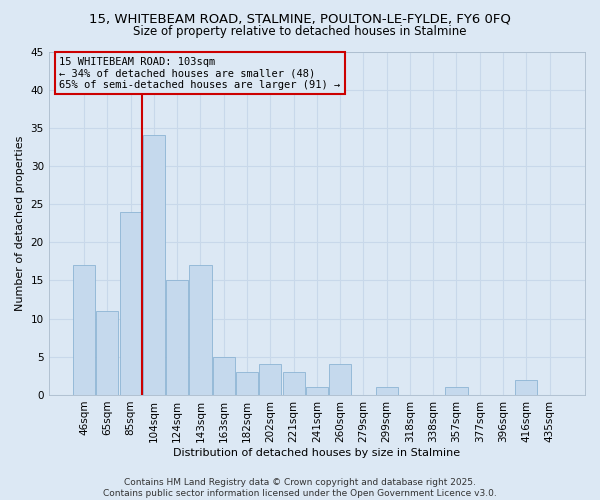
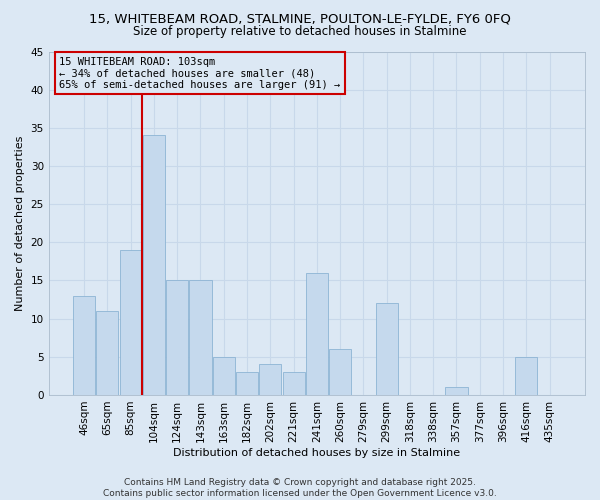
46sqm: 17 -> 13
85sqm: 24 -> 19
143sqm: 17 -> 15
241sqm: 1 -> 16
260sqm: 4 -> 6
299sqm: 1 -> 12
416sqm: 2 -> 5
